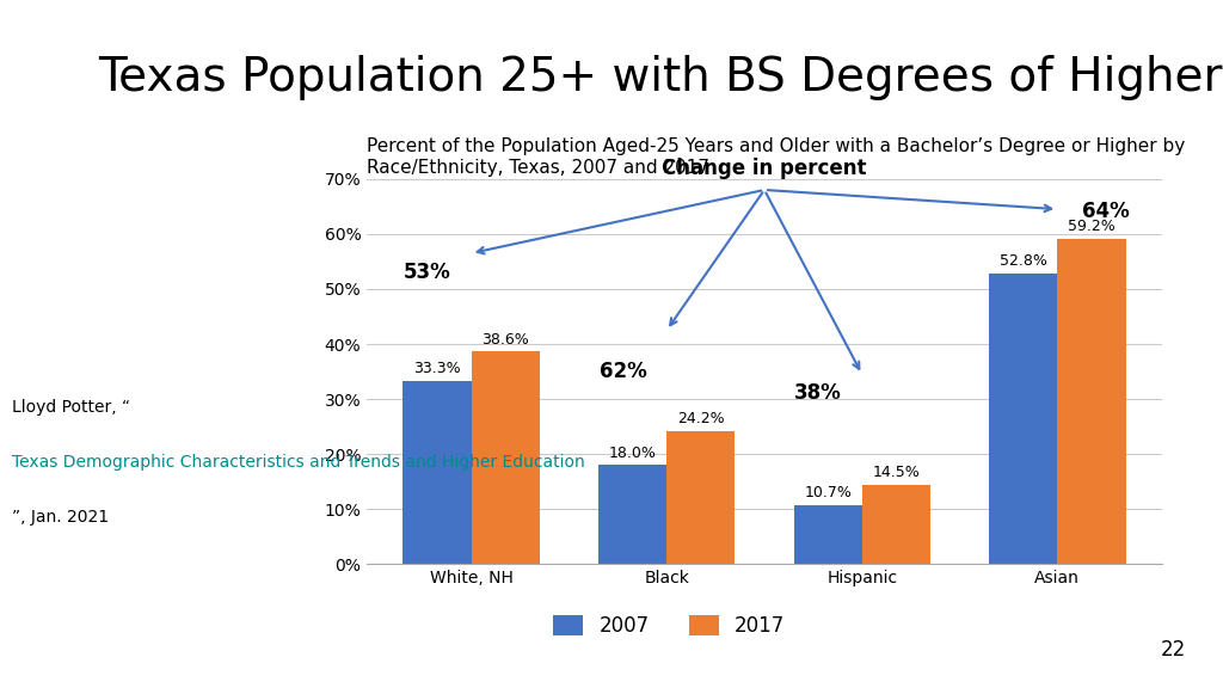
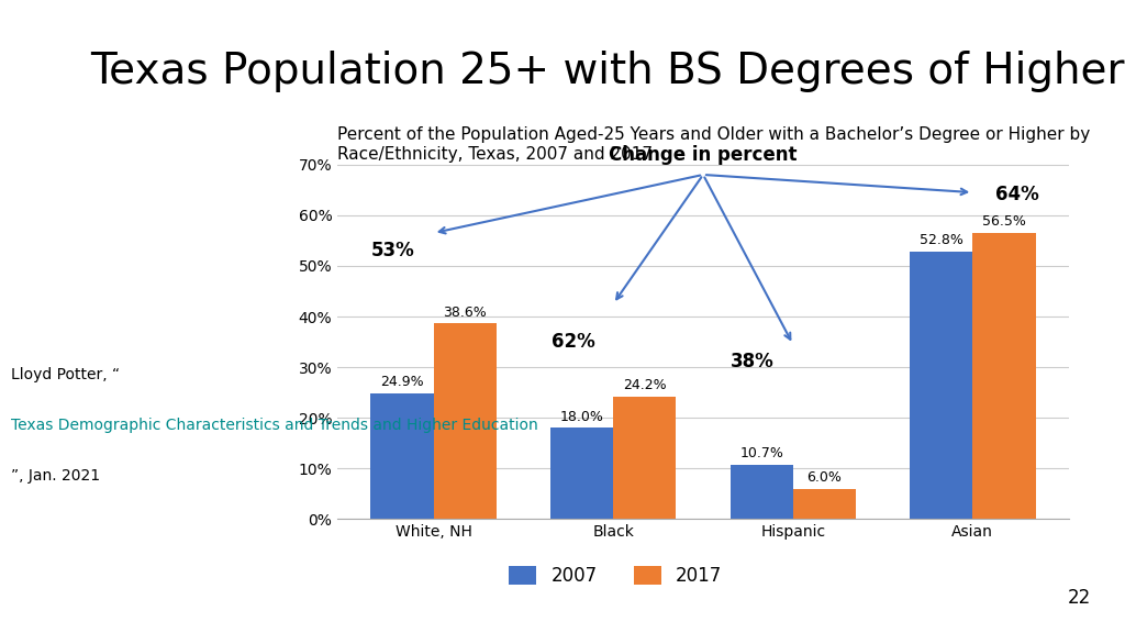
2007/White, NH: 33.3% -> 24.9%
2017/Hispanic: 14.5% -> 6.0%
2017/Asian: 59.2% -> 56.5%
